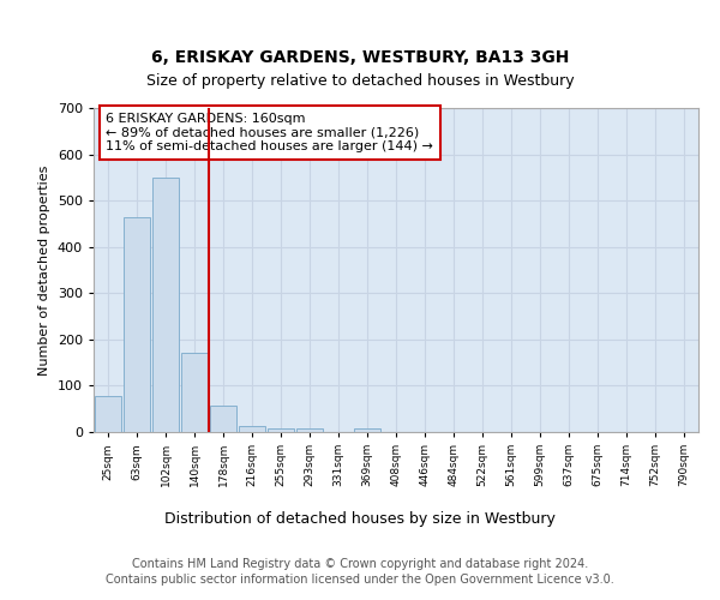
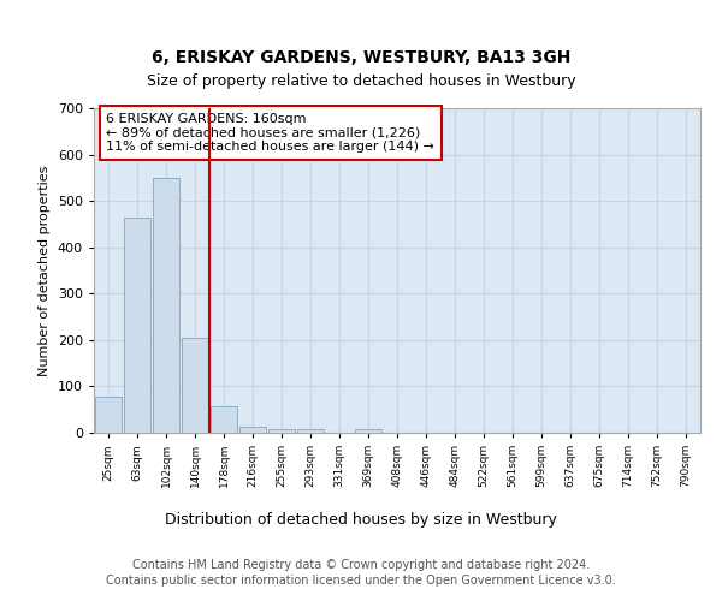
140sqm: 170 -> 205
